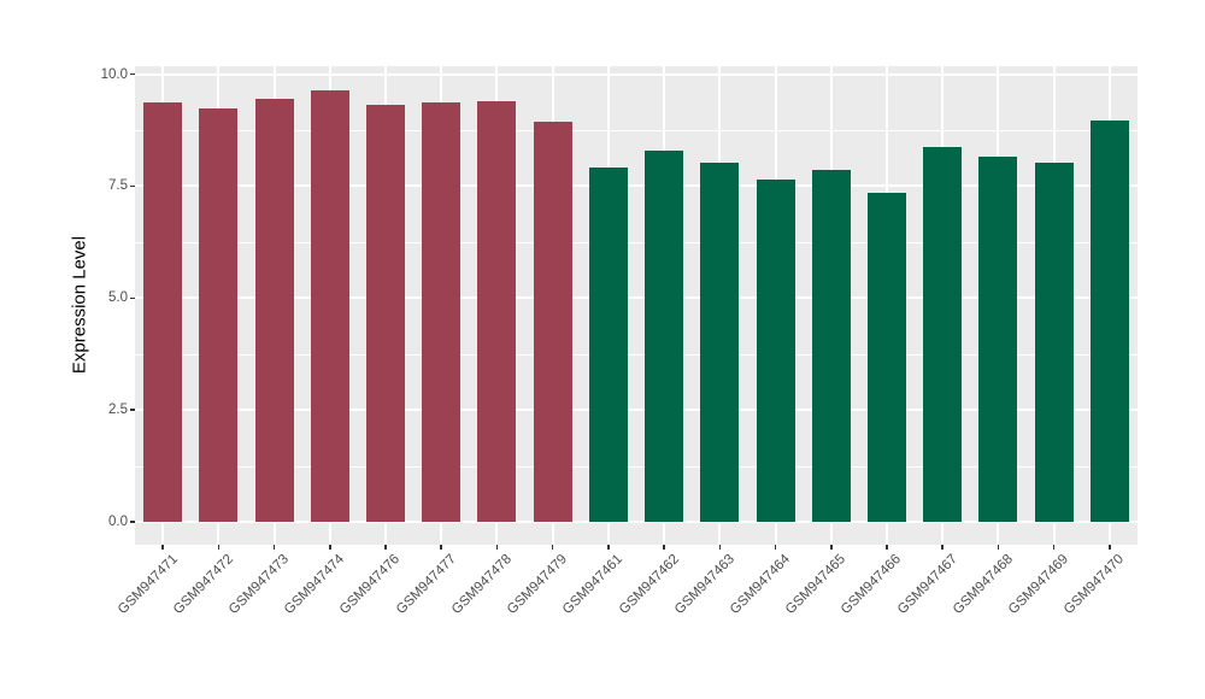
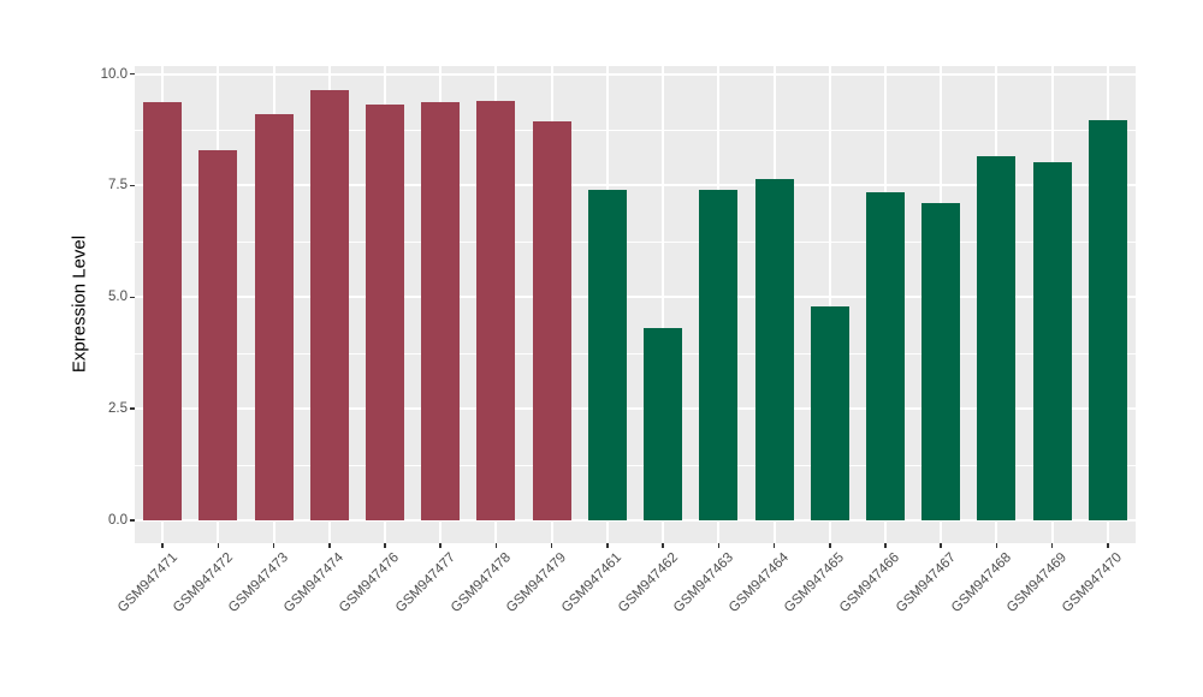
GSM947472: 9.2 -> 8.3
GSM947473: 9.5 -> 9.1
GSM947461: 7.9 -> 7.4
GSM947462: 8.3 -> 4.3
GSM947463: 8.0 -> 7.4
GSM947465: 7.9 -> 4.8
GSM947467: 8.4 -> 7.1
